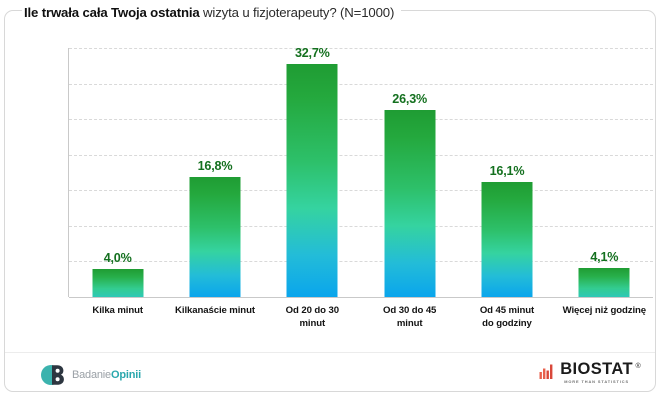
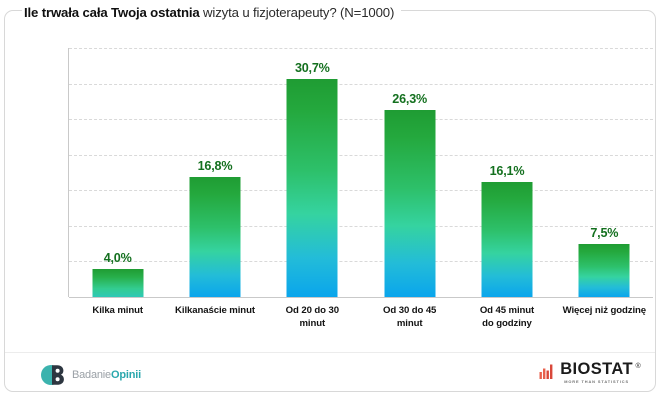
Od 20 do 30 minut: 32,7% -> 30,7%
Więcej niż godzinę: 4,1% -> 7,5%
